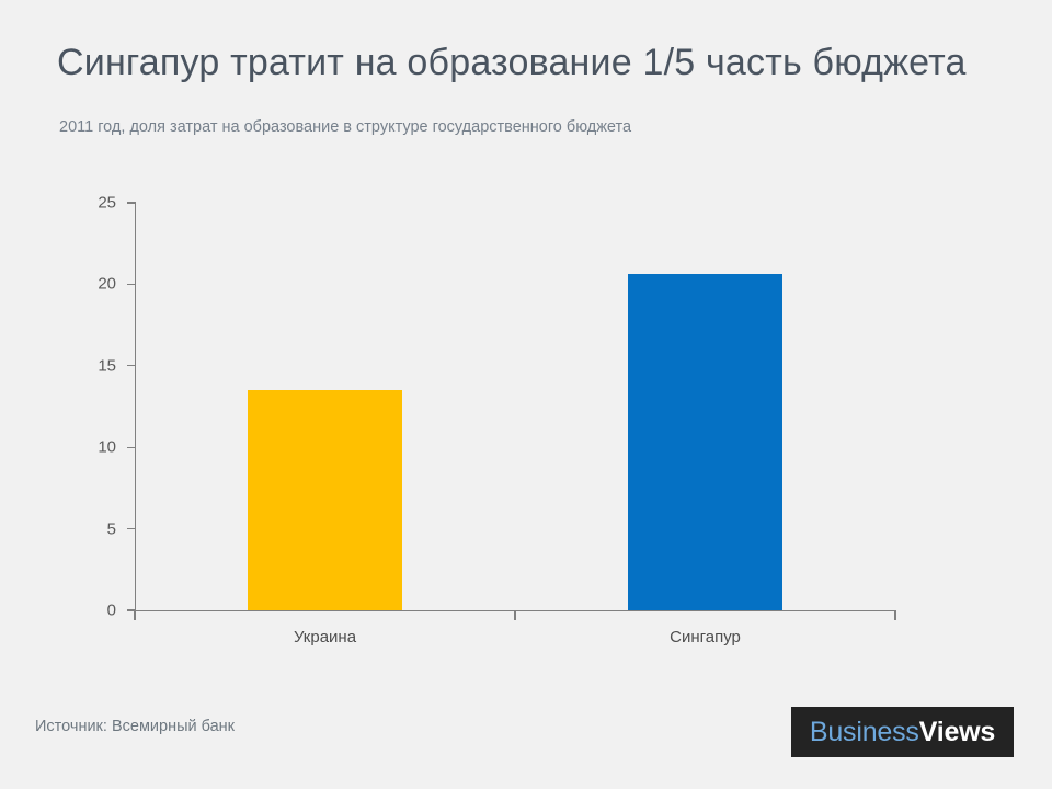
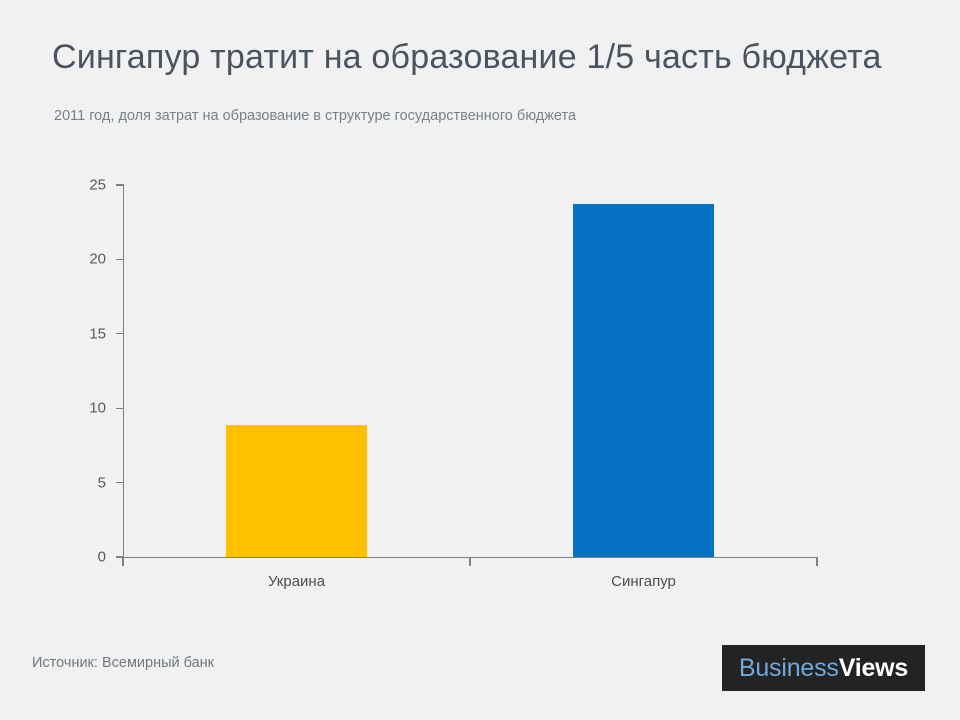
Украина: 13.5 -> 8.9
Сингапур: 20.6 -> 23.7
